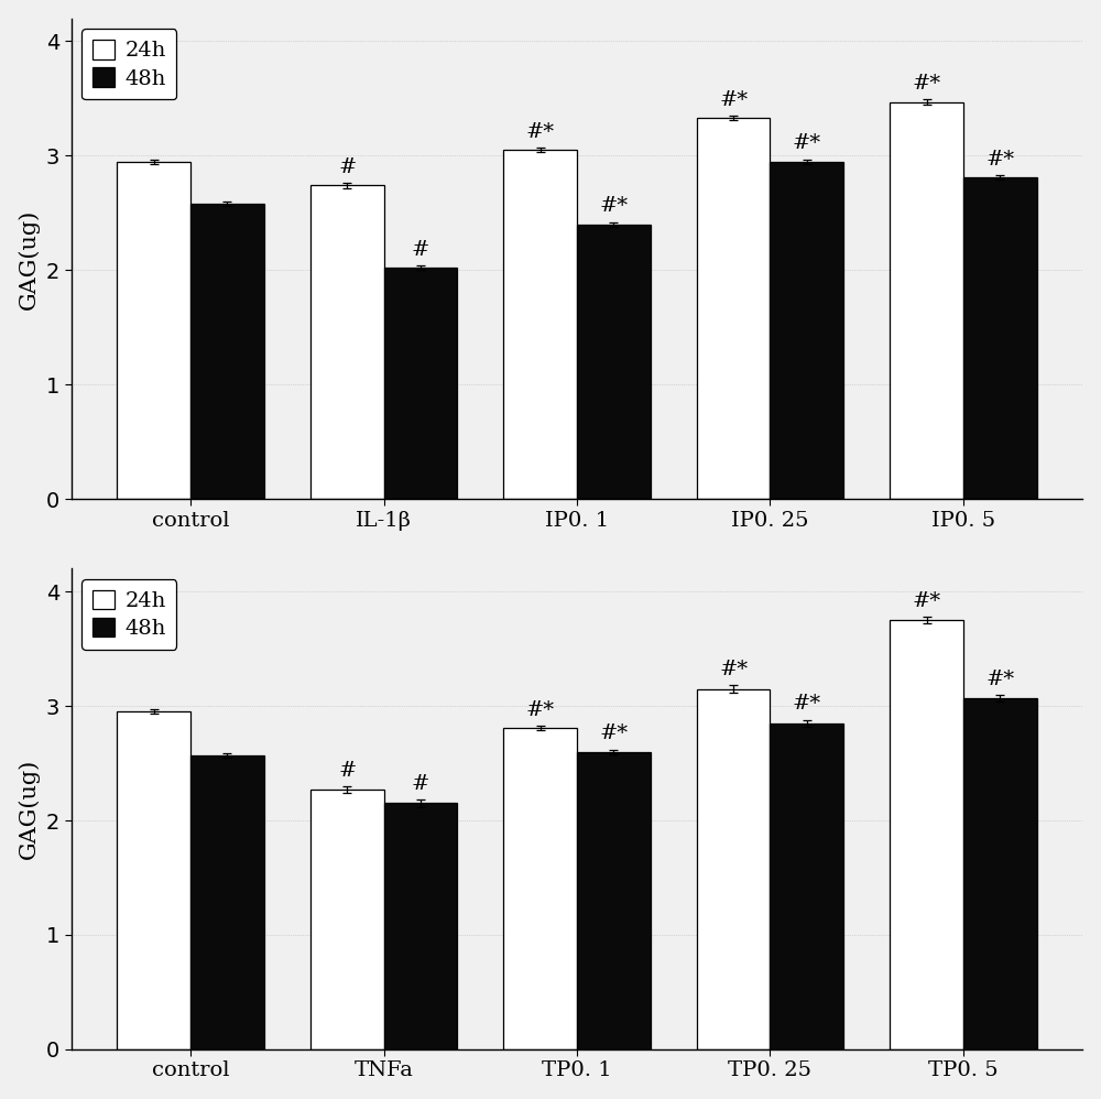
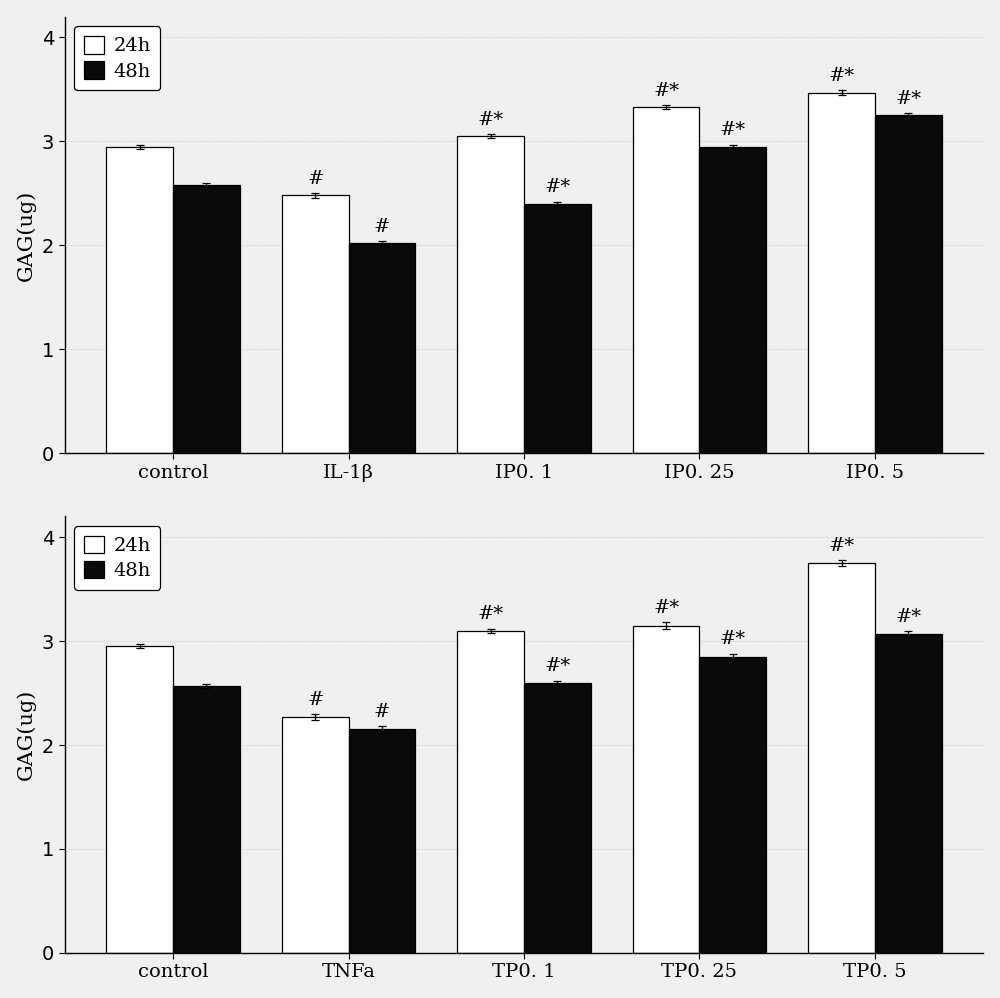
24h/IL-1β: 2.74 -> 2.48
48h/IP0. 5: 2.81 -> 3.25
24h/TP0. 1: 2.81 -> 3.10
